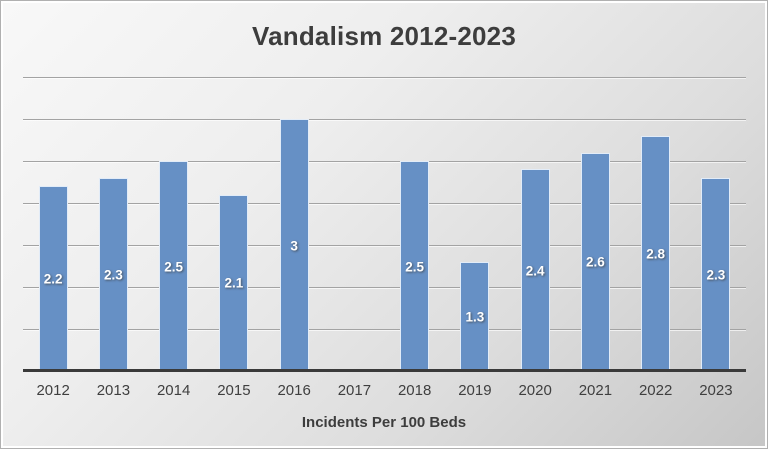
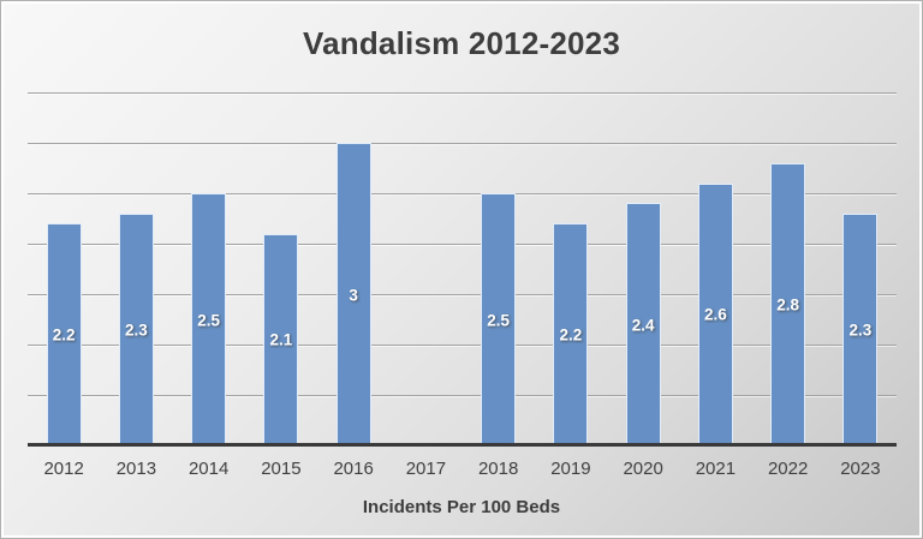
2019: 1.3 -> 2.2
